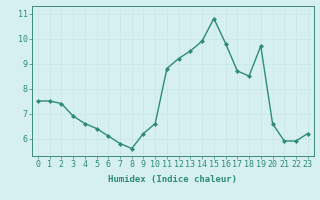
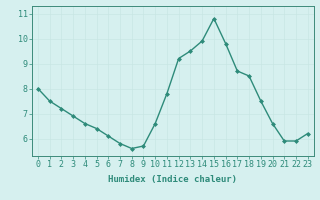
0: 7.5 -> 8.0
2: 7.4 -> 7.2
9: 6.2 -> 5.7
11: 8.8 -> 7.8
19: 9.7 -> 7.5
